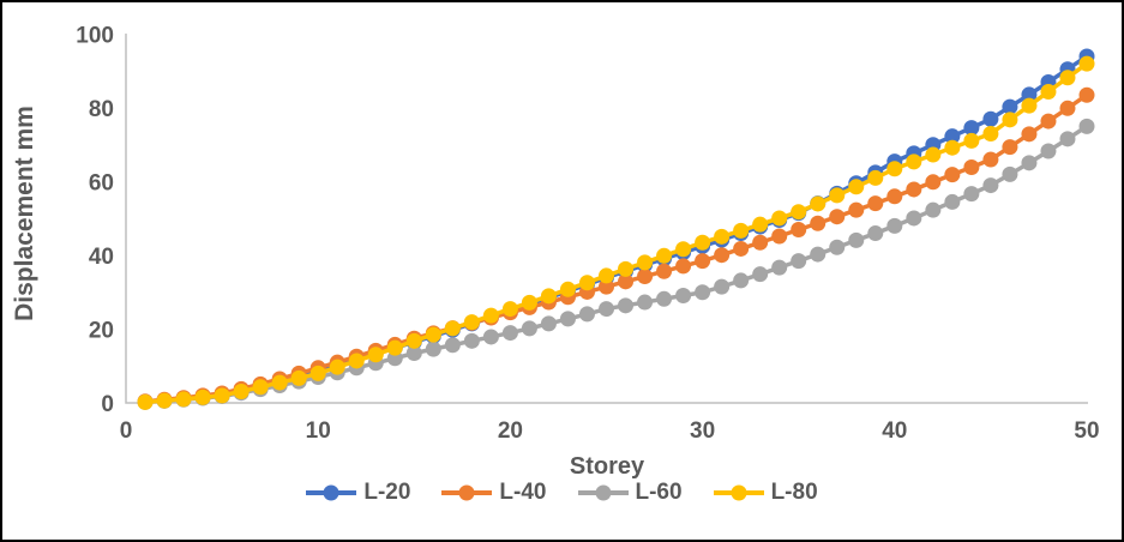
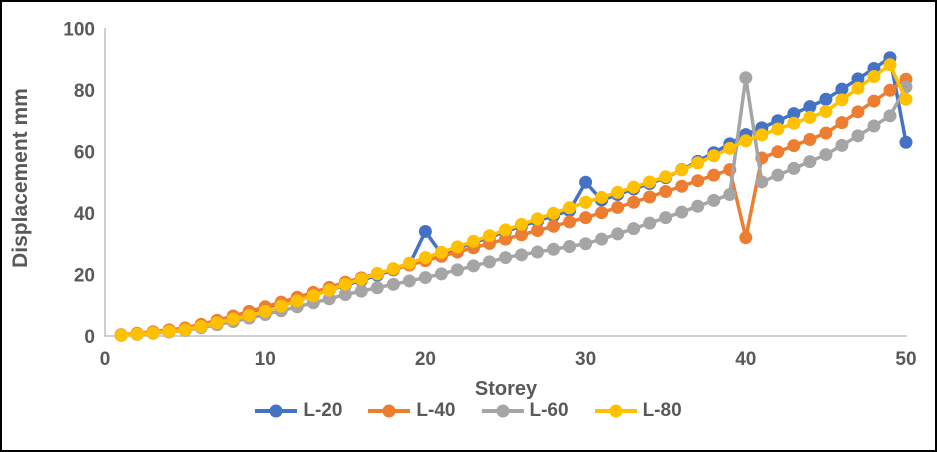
L-20/20: 25 -> 34
L-20/30: 42 -> 50
L-40/40: 56 -> 32
L-60/40: 48 -> 84
L-20/50: 94 -> 63
L-60/50: 75 -> 81
L-80/50: 92 -> 77
